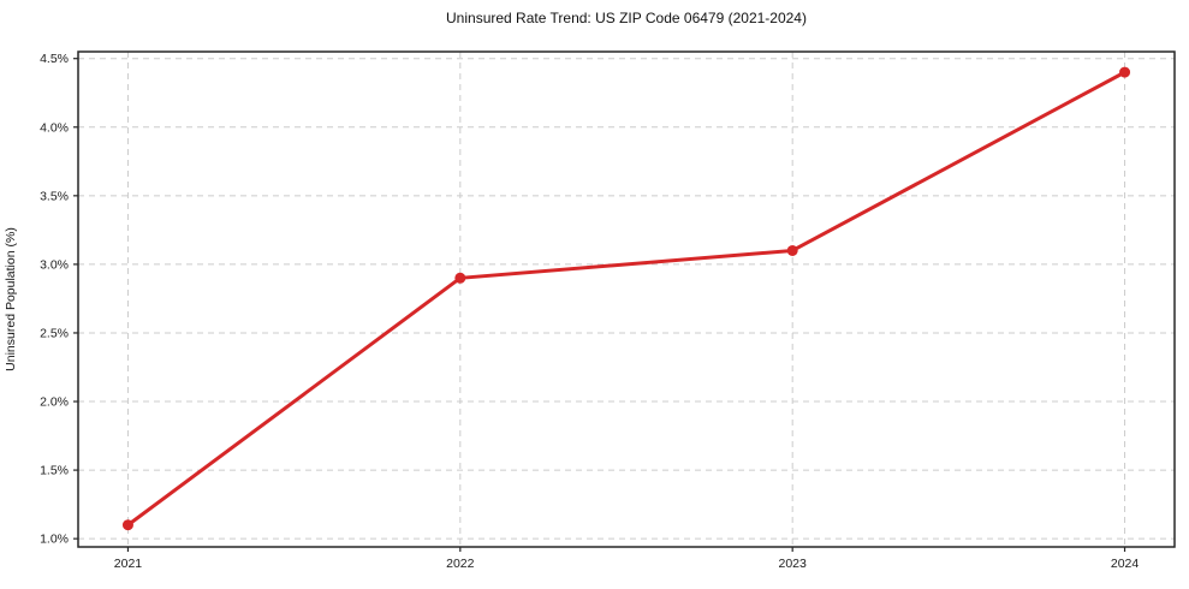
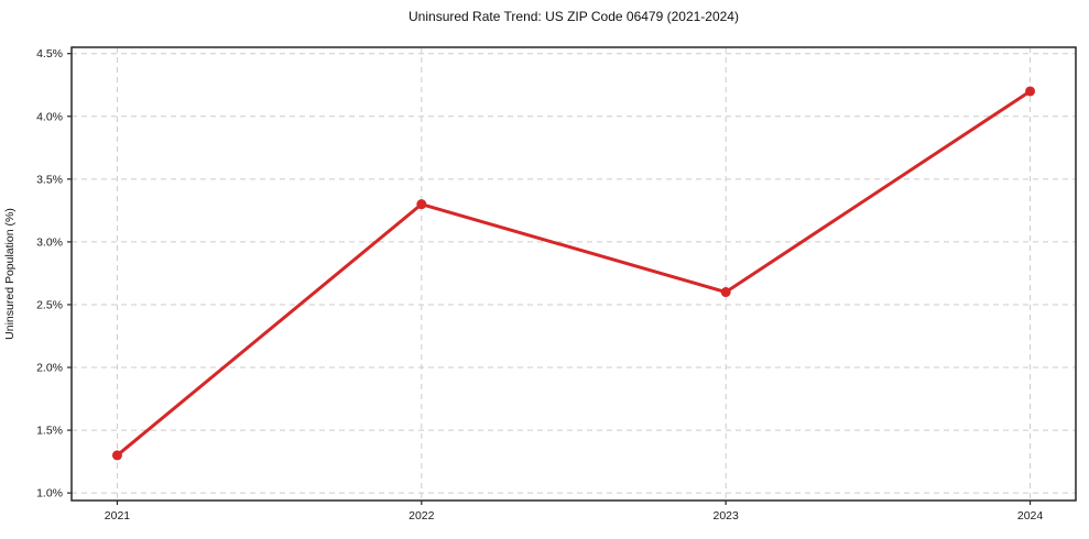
2021: 1.1% -> 1.3%
2022: 2.9% -> 3.3%
2023: 3.1% -> 2.6%
2024: 4.4% -> 4.2%
